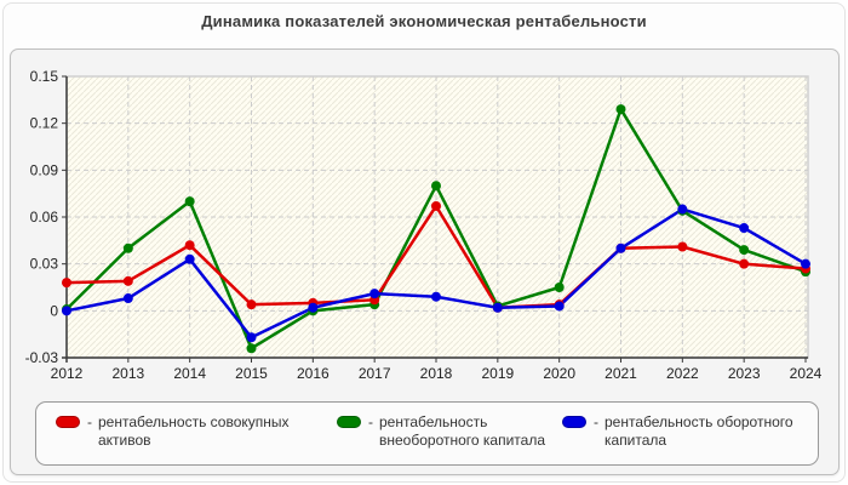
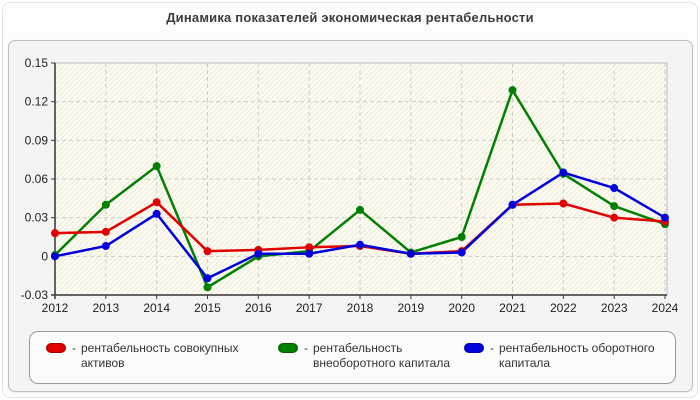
рентабельность оборотного капитала/2017: 0.011 -> 0.002
рентабельность совокупных активов/2018: 0.067 -> 0.008
рентабельность внеоборотного капитала/2018: 0.080 -> 0.036
